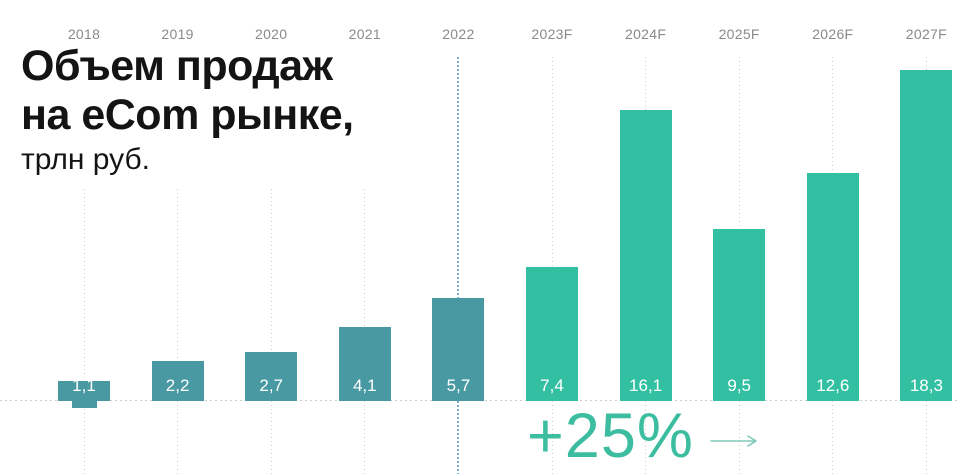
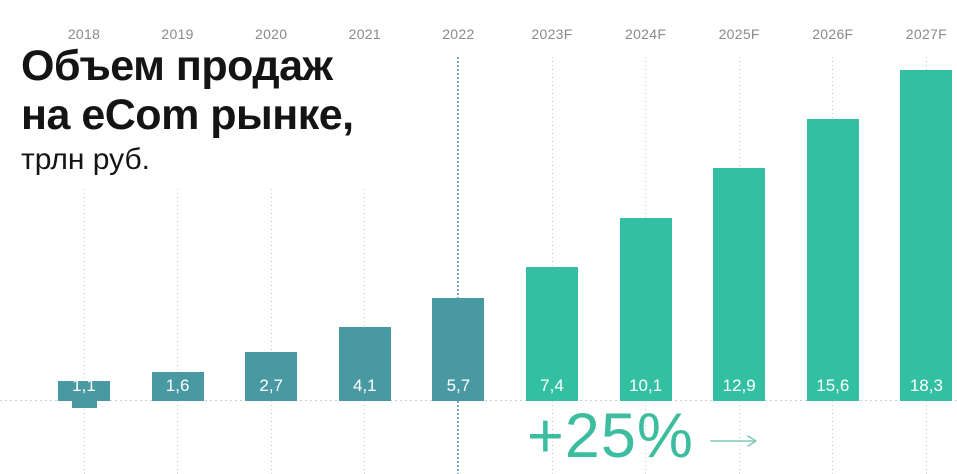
2019: 2,2 -> 1,6
2024F: 16,1 -> 10,1
2025F: 9,5 -> 12,9
2026F: 12,6 -> 15,6
